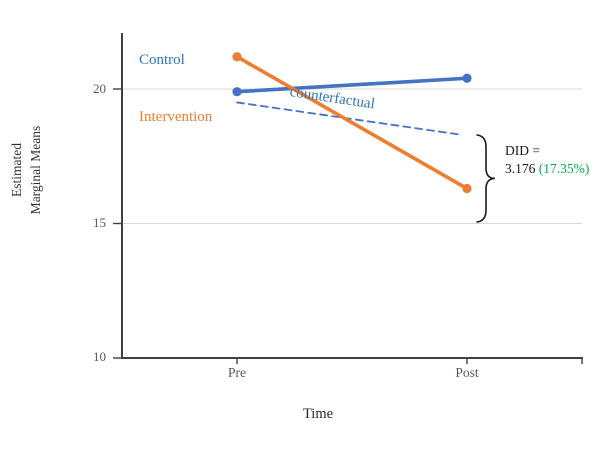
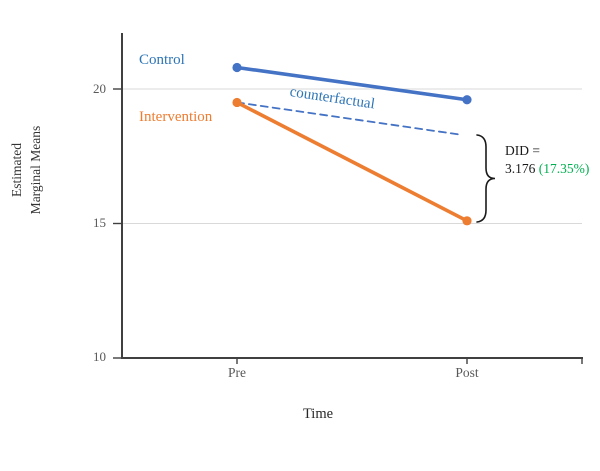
Control/Pre: 19.9 -> 20.8
Intervention/Pre: 21.2 -> 19.5
Control/Post: 20.4 -> 19.6
Intervention/Post: 16.3 -> 15.1
